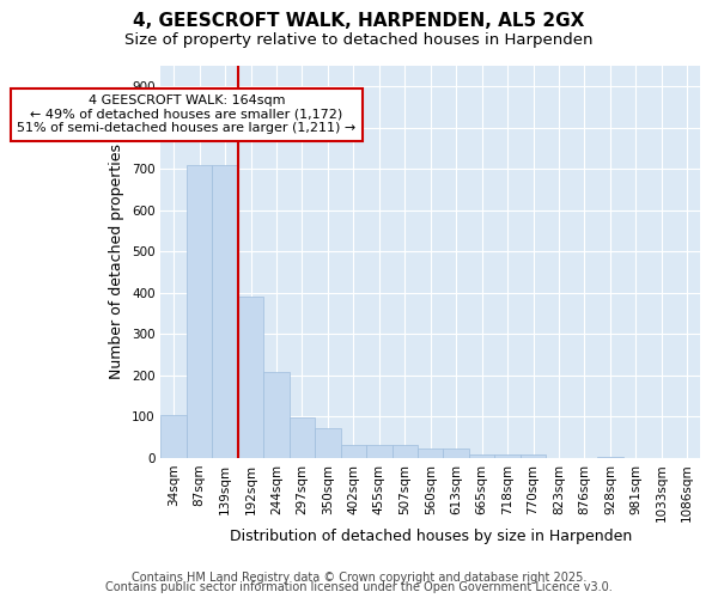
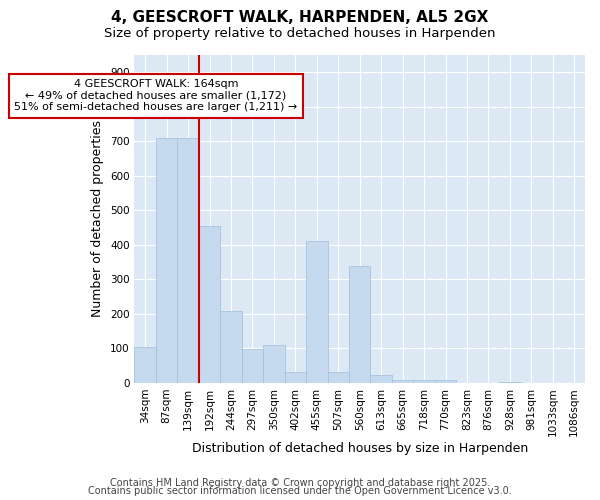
192sqm: 390 -> 455
350sqm: 72 -> 110
455sqm: 33 -> 410
560sqm: 22 -> 340
